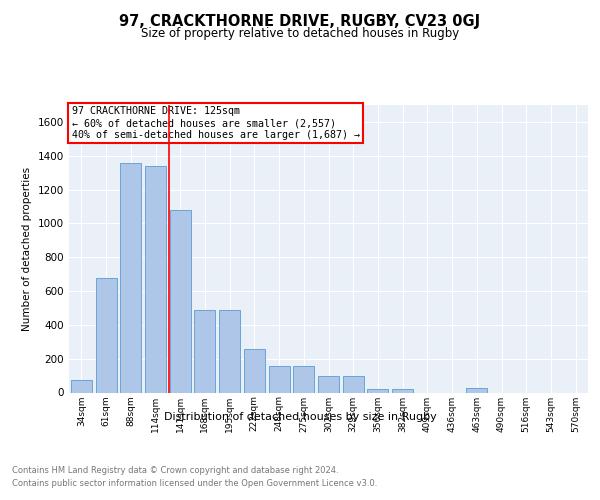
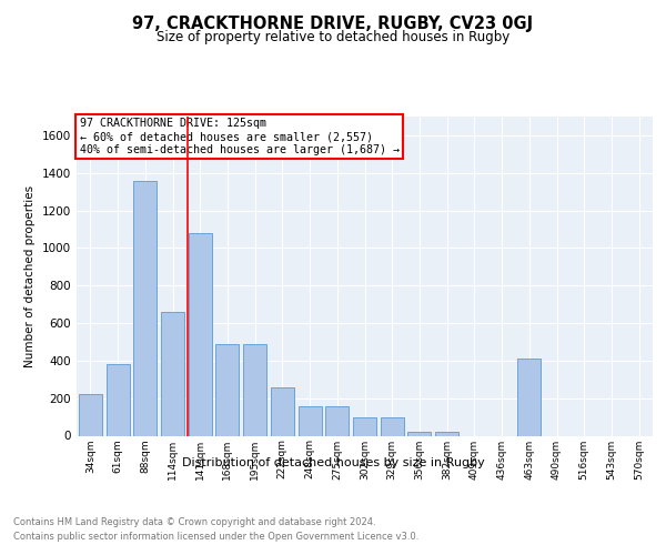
34sqm: 80 -> 220
61sqm: 680 -> 380
114sqm: 1340 -> 660
463sqm: 20 -> 410
